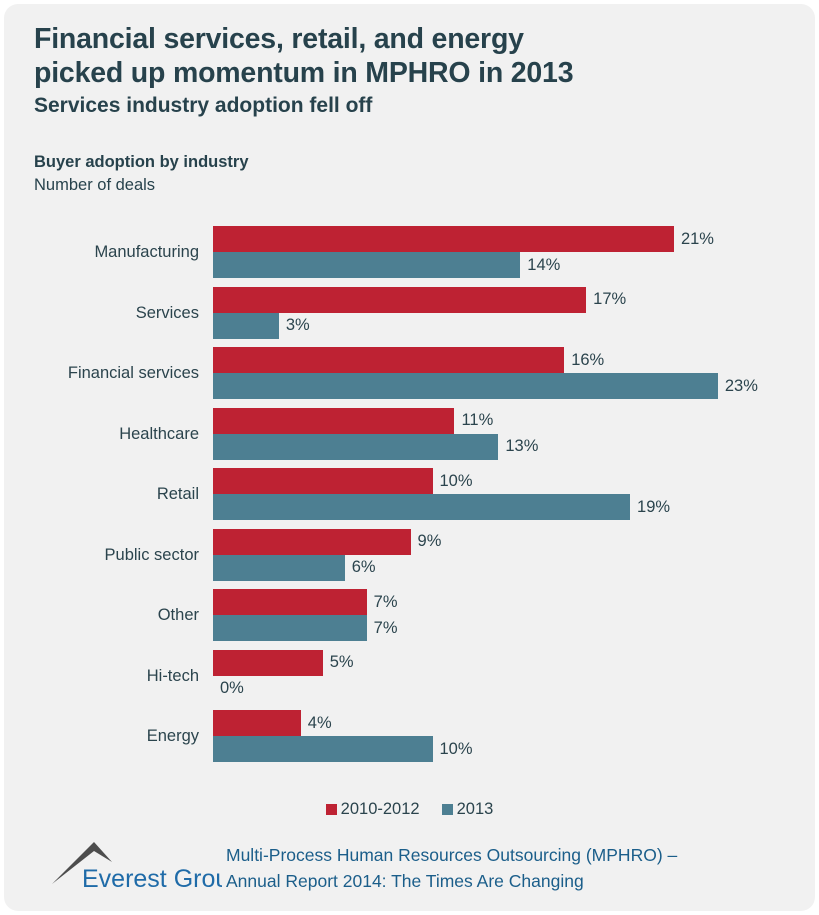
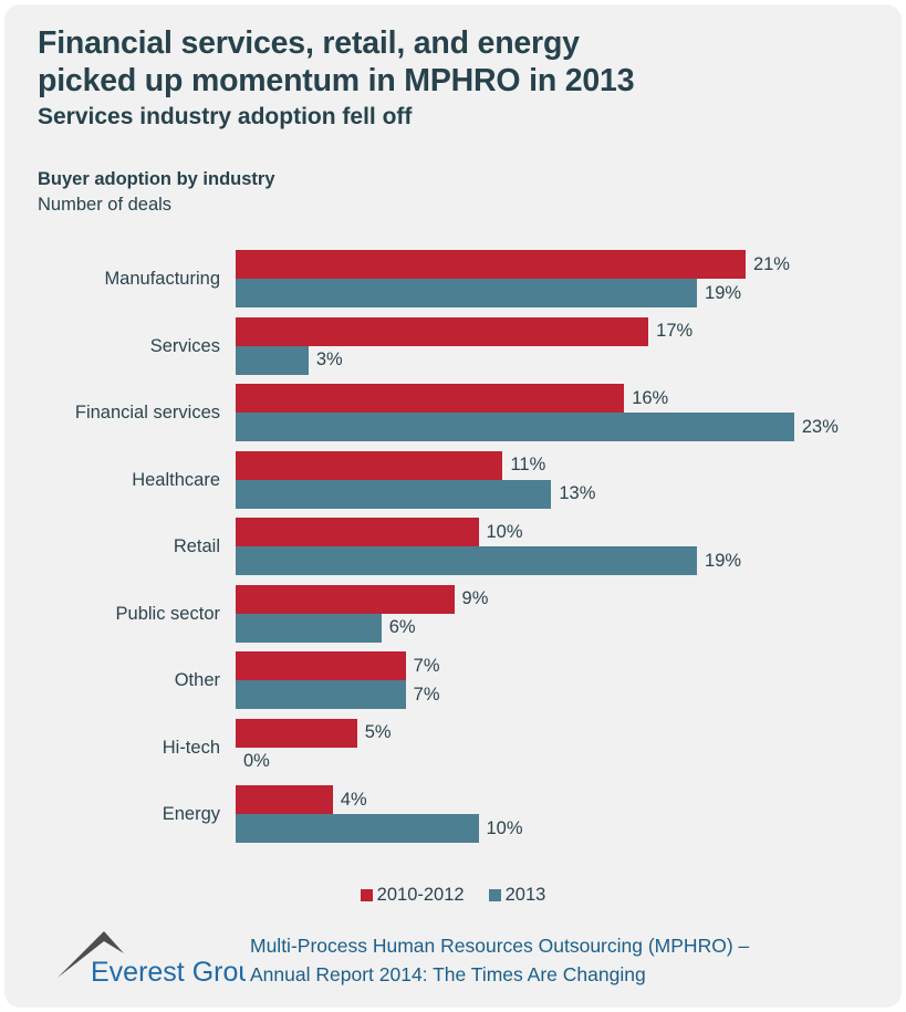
2013/Manufacturing: 14% -> 19%
